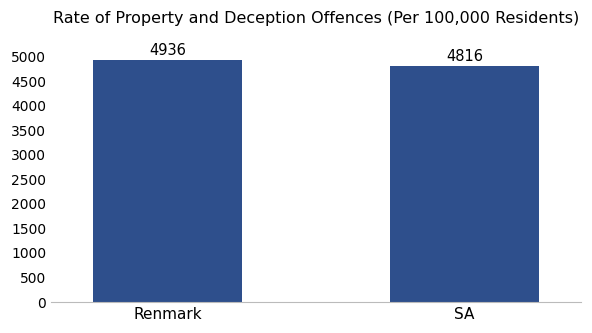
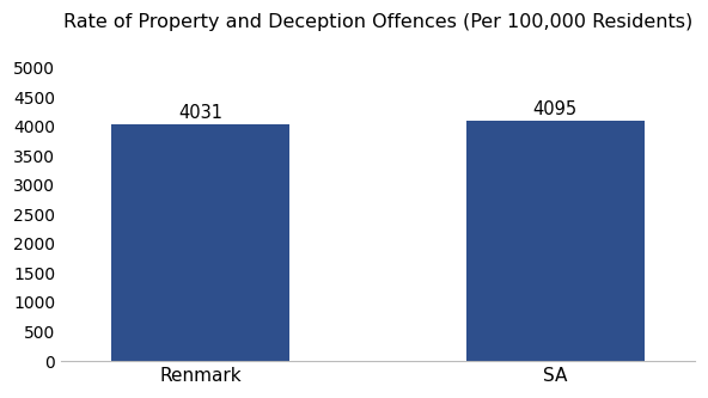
Renmark: 4936 -> 4031
SA: 4816 -> 4095
